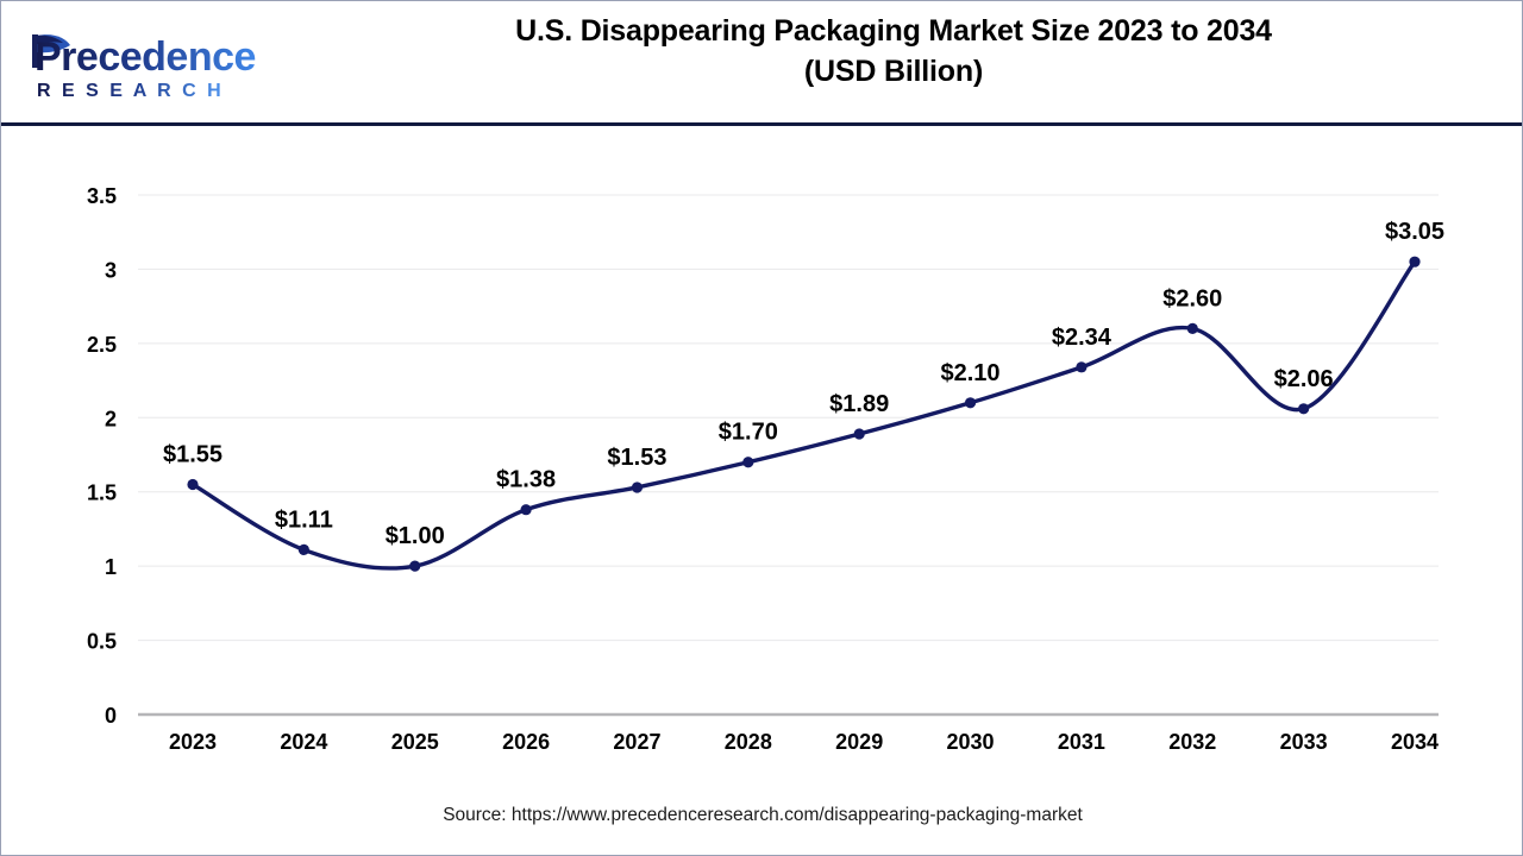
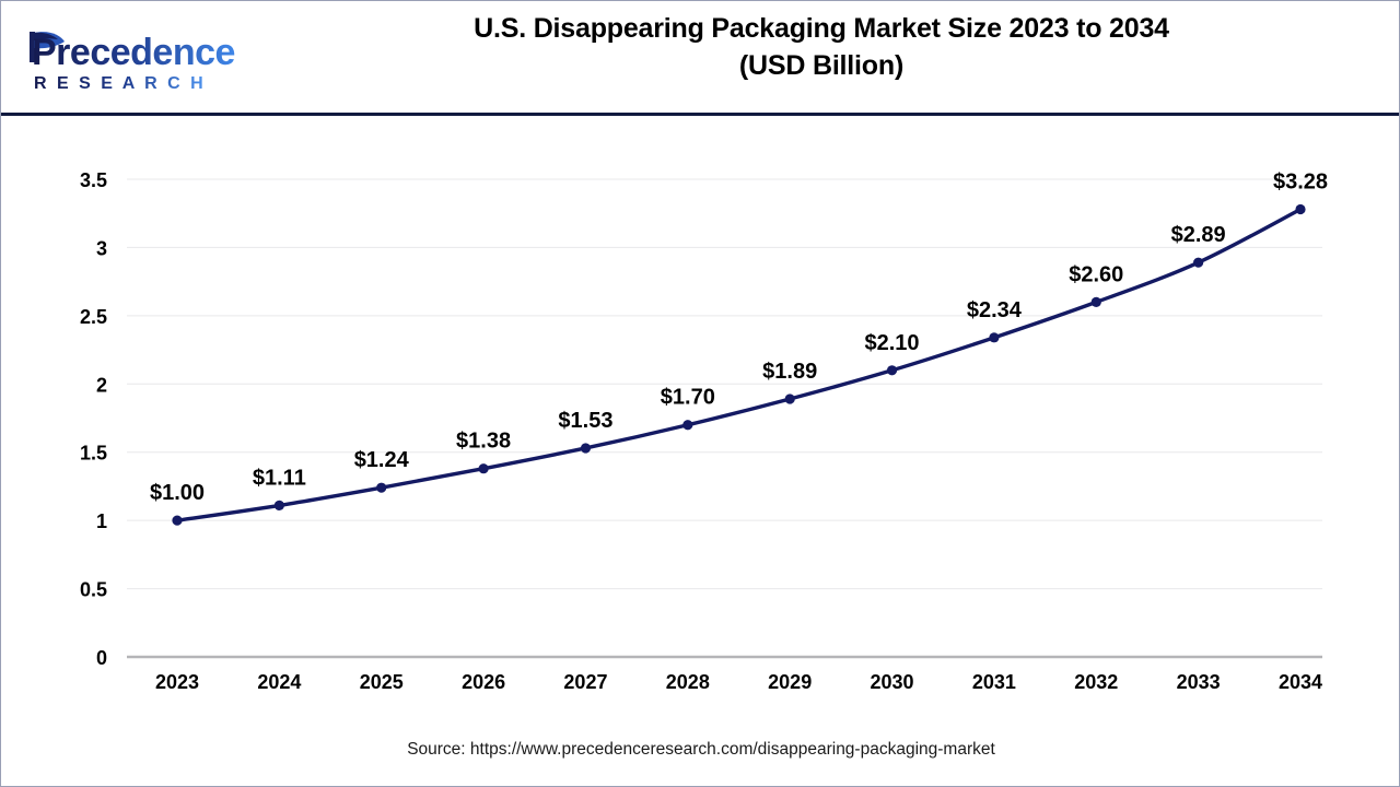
2023: $1.55 -> $1.00
2025: $1.00 -> $1.24
2033: $2.06 -> $2.89
2034: $3.05 -> $3.28
